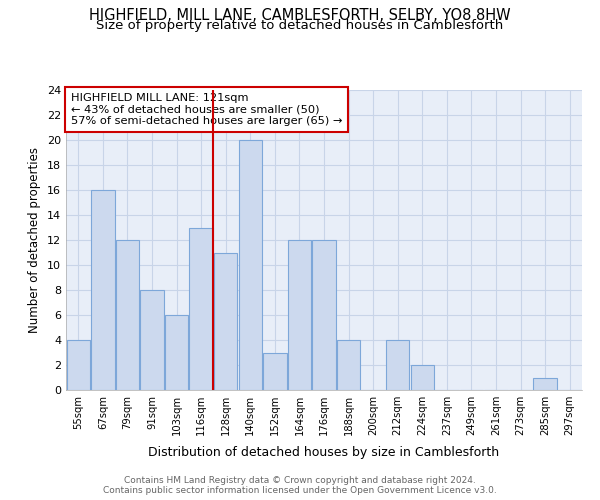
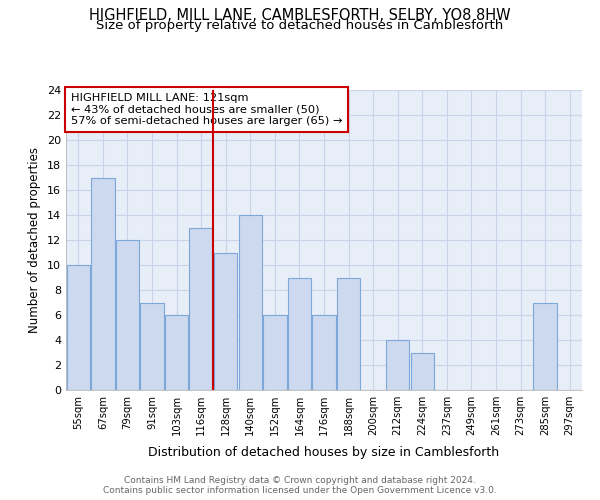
55sqm: 4 -> 10
67sqm: 16 -> 17
91sqm: 8 -> 7
140sqm: 20 -> 14
152sqm: 3 -> 6
164sqm: 12 -> 9
176sqm: 12 -> 6
188sqm: 4 -> 9
224sqm: 2 -> 3
285sqm: 1 -> 7
